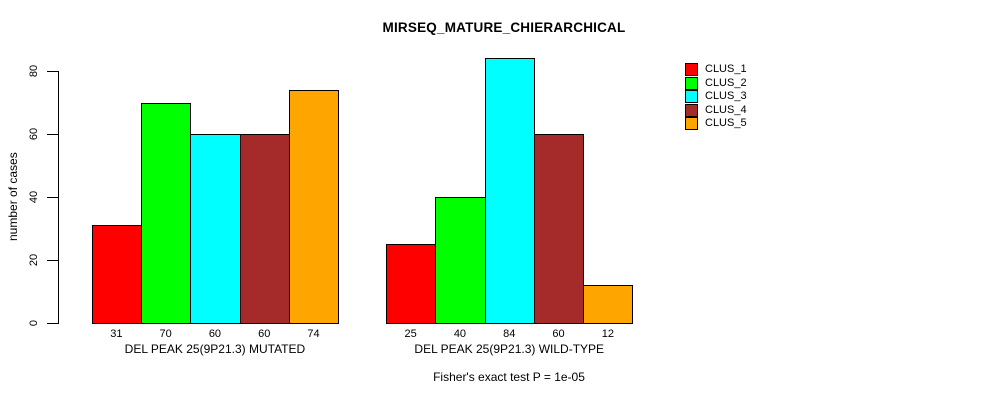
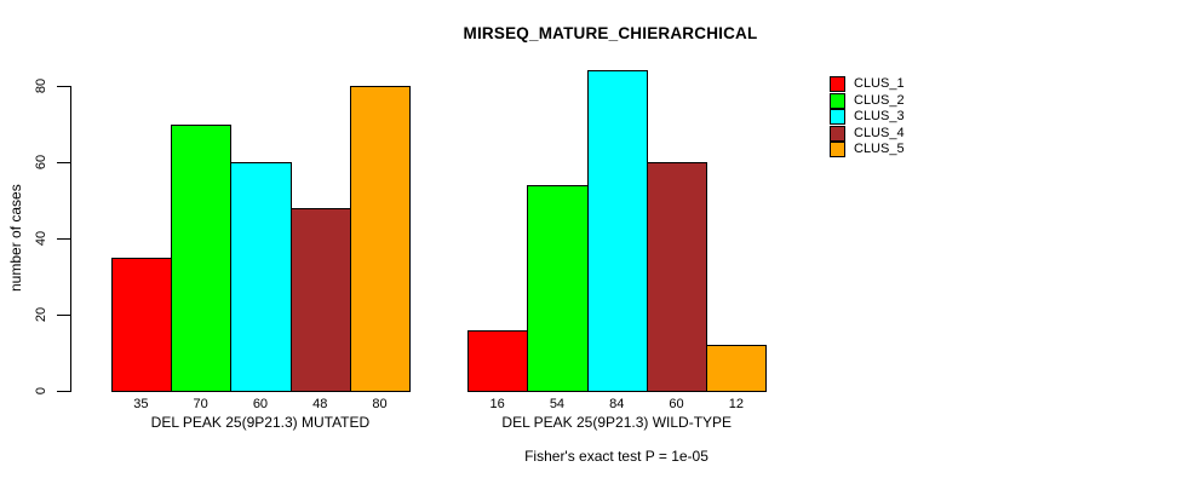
CLUS_1/DEL PEAK 25(9P21.3) MUTATED: 31 -> 35
CLUS_4/DEL PEAK 25(9P21.3) MUTATED: 60 -> 48
CLUS_5/DEL PEAK 25(9P21.3) MUTATED: 74 -> 80
CLUS_1/DEL PEAK 25(9P21.3) WILD-TYPE: 25 -> 16
CLUS_2/DEL PEAK 25(9P21.3) WILD-TYPE: 40 -> 54
